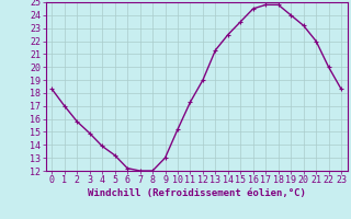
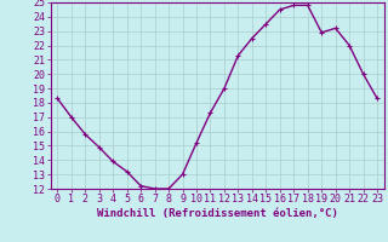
19: 24.0 -> 22.9
